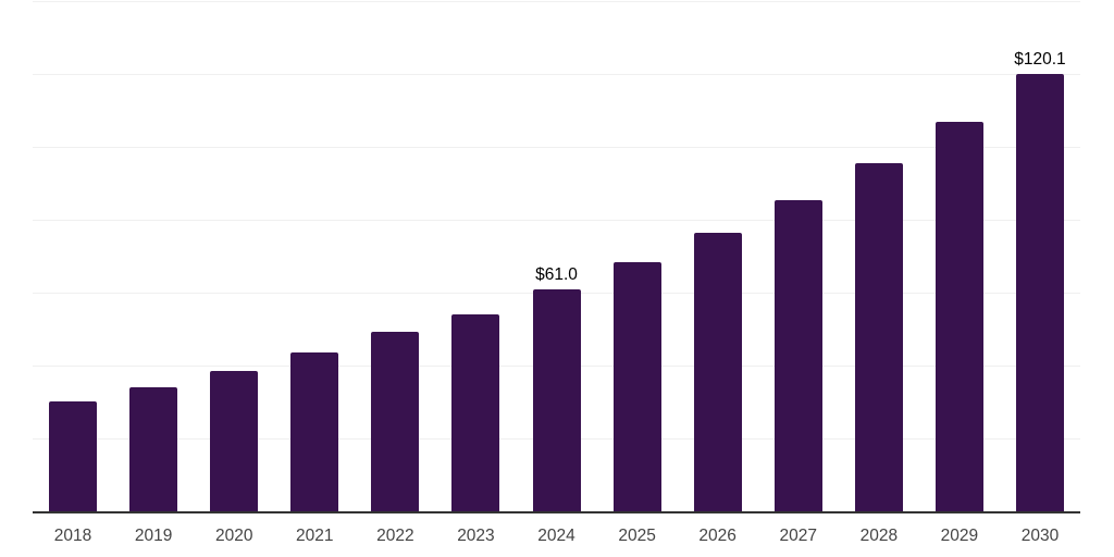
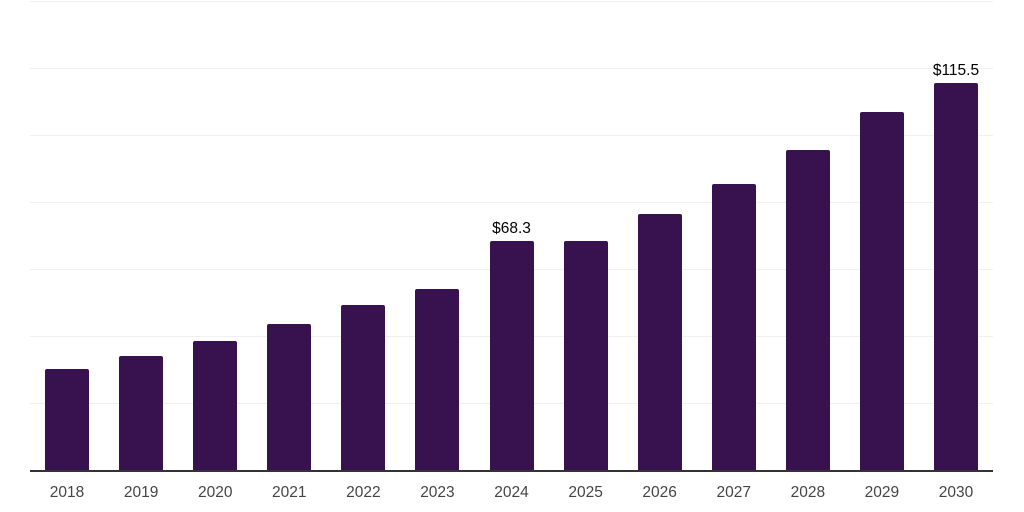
2024: $61.0 -> $68.3
2030: $120.1 -> $115.5
